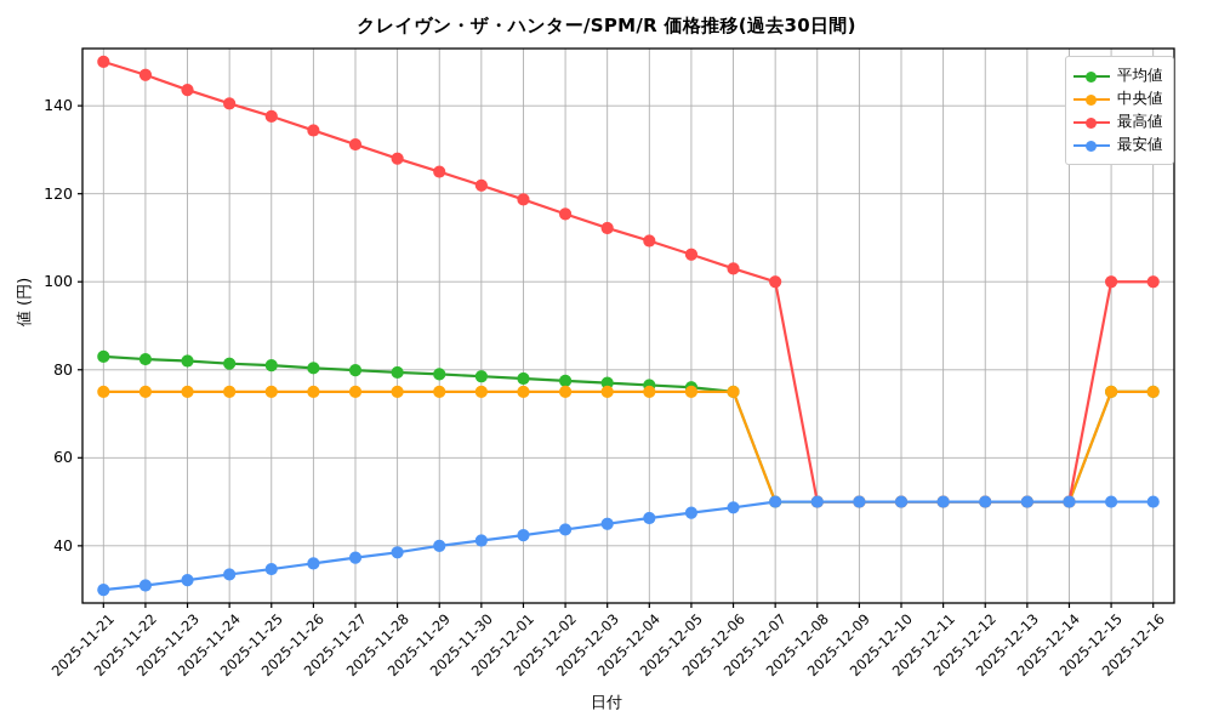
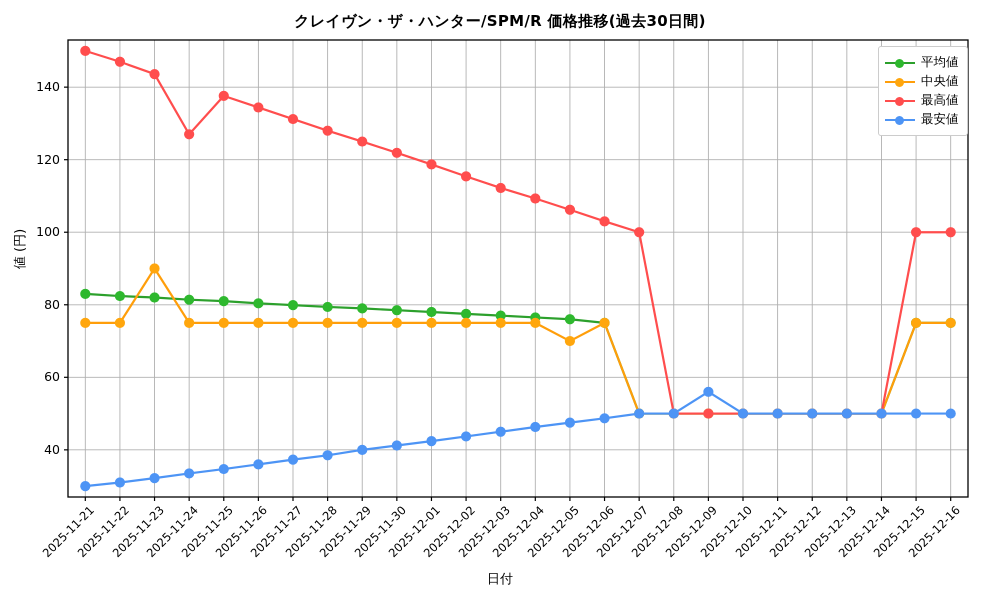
中央値/2025-11-23: 75 -> 90
最高値/2025-11-24: 140 -> 127
中央値/2025-12-05: 75 -> 70
最安値/2025-12-09: 50 -> 56
